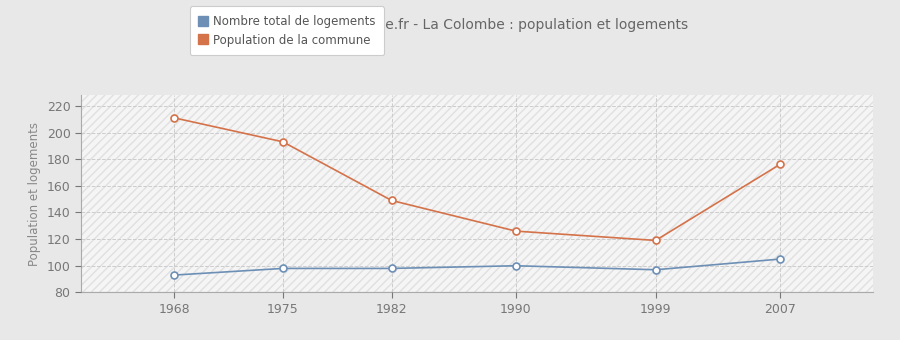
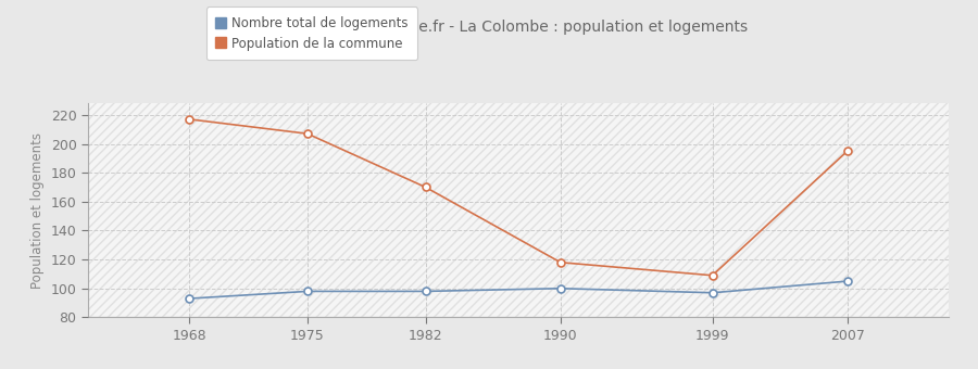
Population de la commune/1968: 211 -> 217
Population de la commune/1975: 193 -> 207
Population de la commune/1982: 149 -> 170
Population de la commune/1990: 126 -> 118
Population de la commune/1999: 119 -> 109
Population de la commune/2007: 176 -> 195
